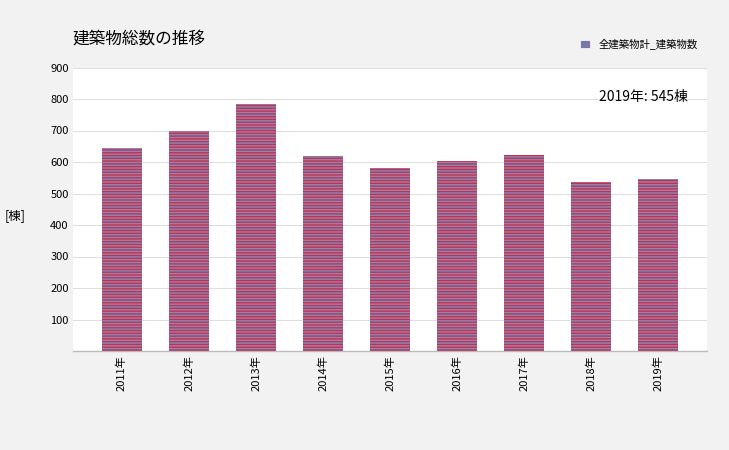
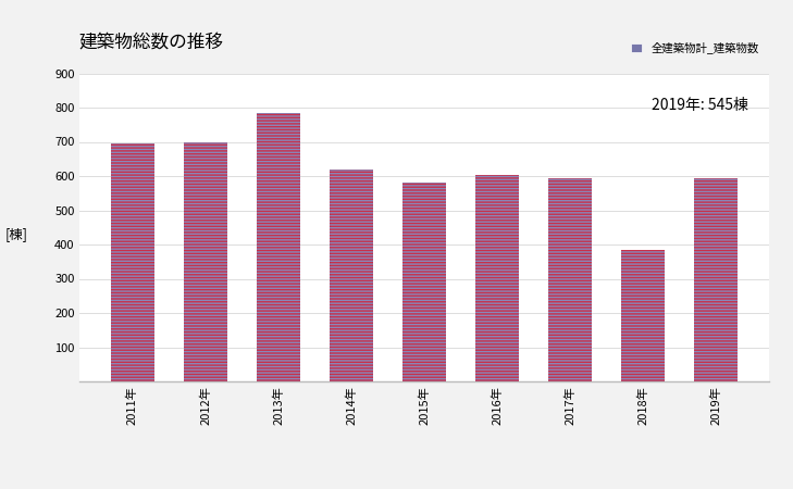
2011年: 645 -> 695
2017年: 622 -> 595
2018年: 538 -> 385
2019年: 545 -> 595
